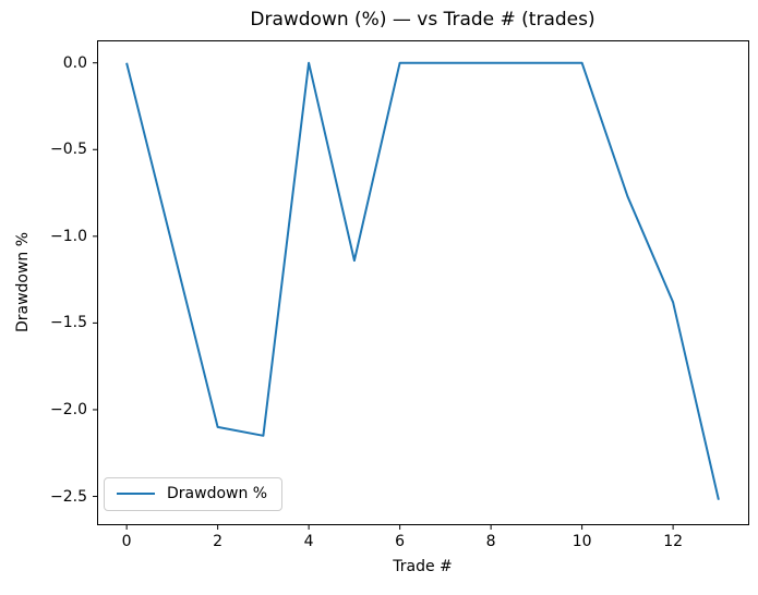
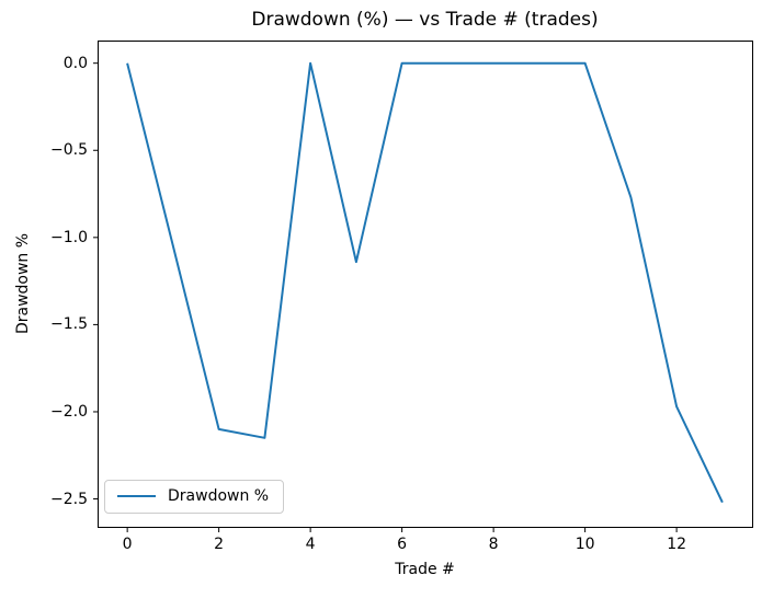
12: -1.38 -> -1.97
